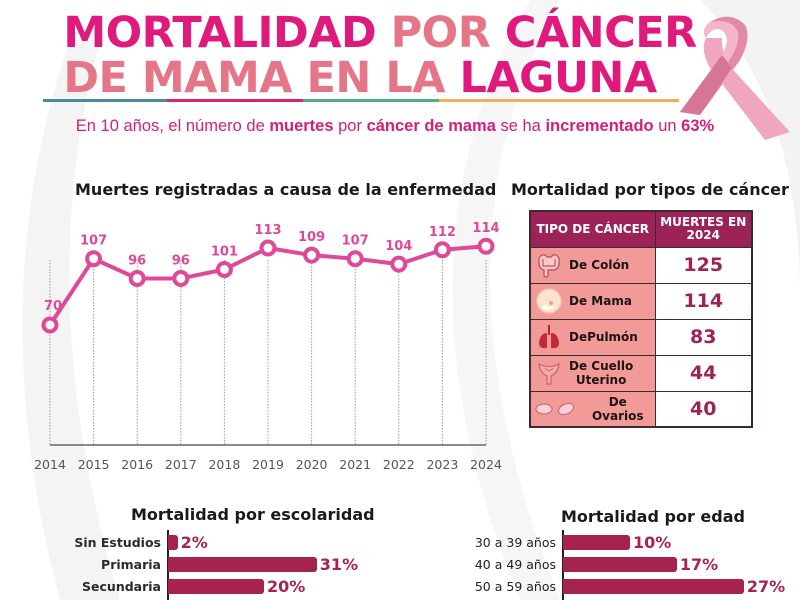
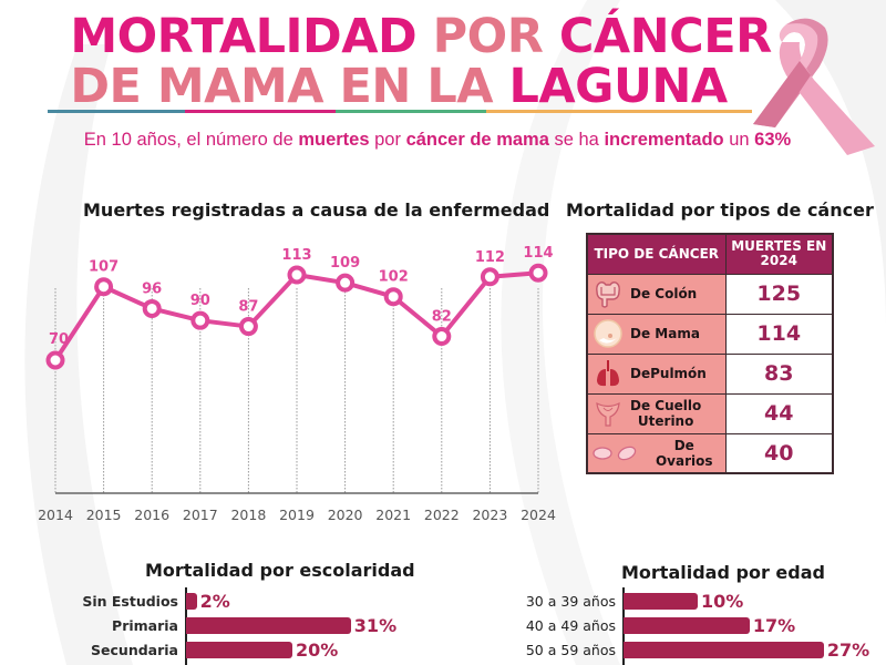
Muertes registradas a causa de la enfermedad/2017: 96 -> 90
Muertes registradas a causa de la enfermedad/2018: 101 -> 87
Muertes registradas a causa de la enfermedad/2021: 107 -> 102
Muertes registradas a causa de la enfermedad/2022: 104 -> 82
